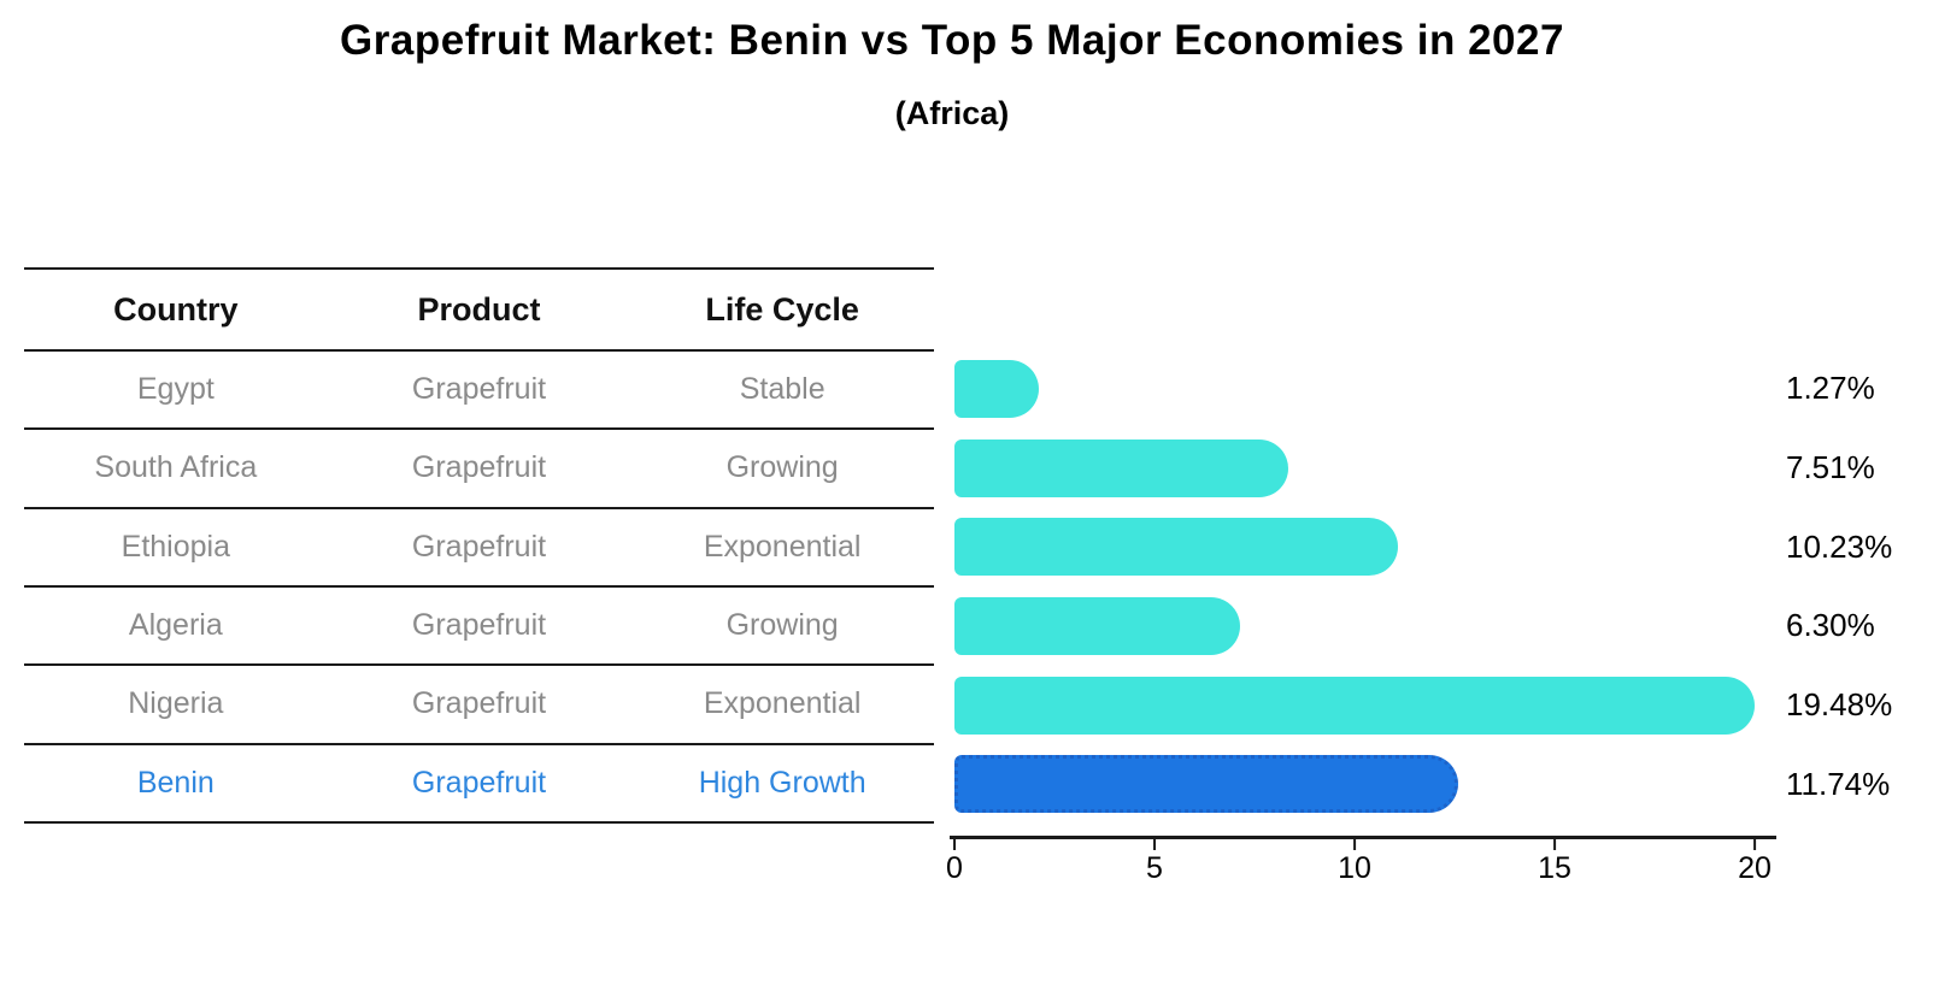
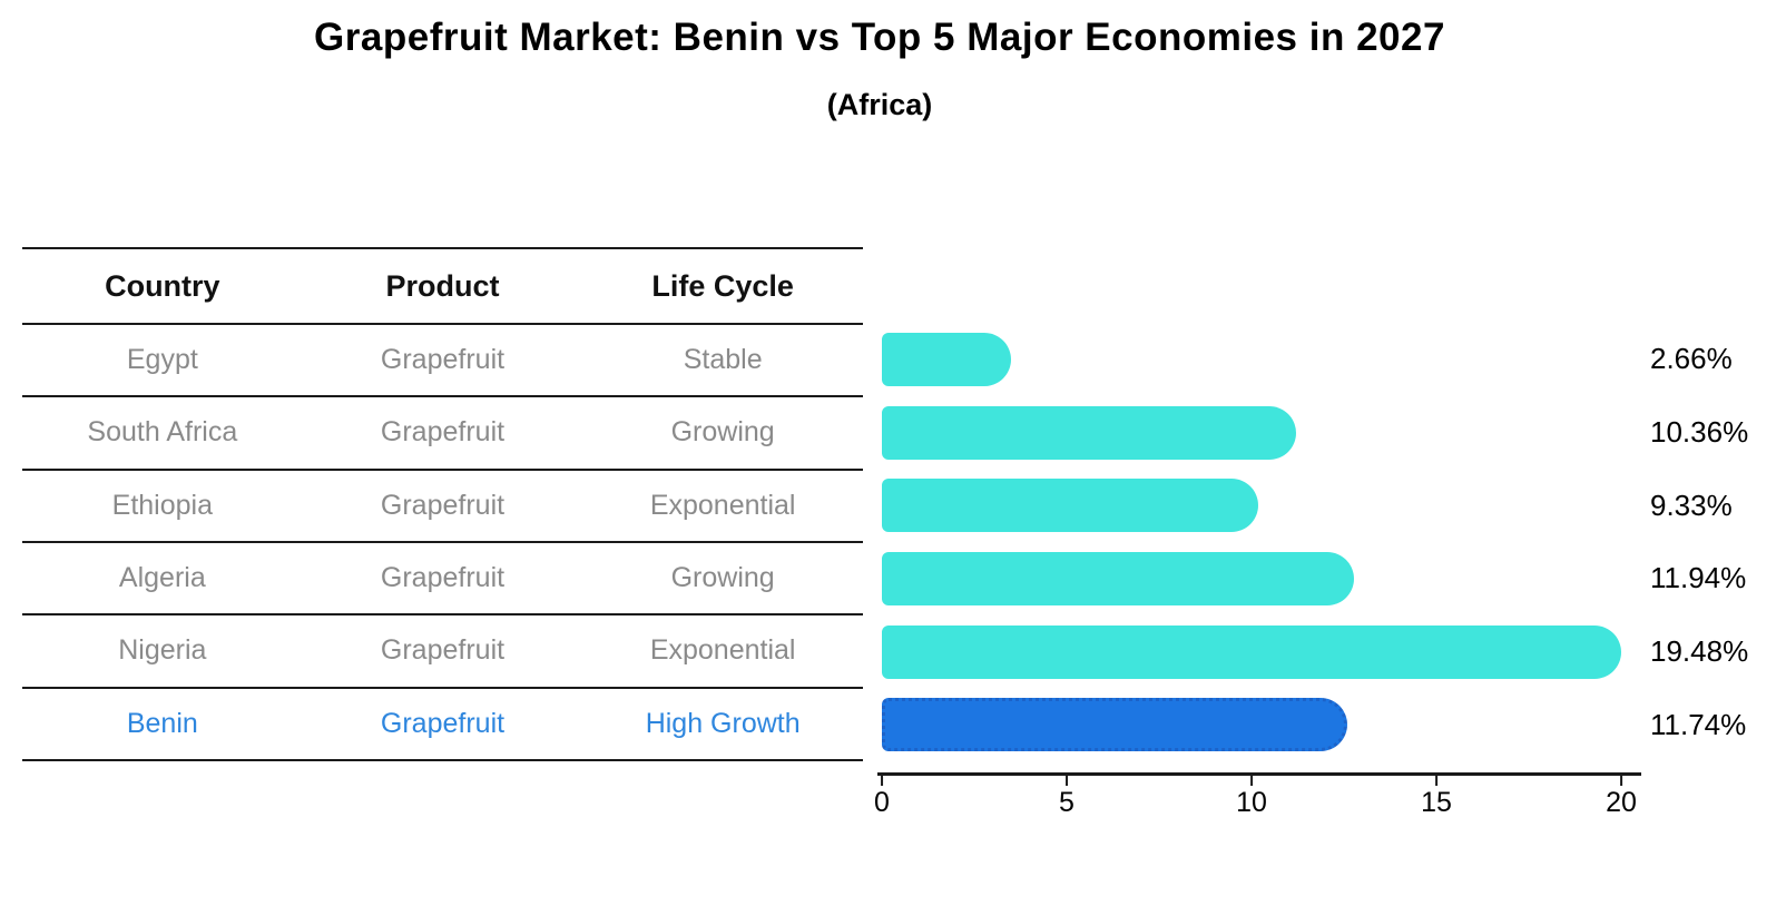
Egypt: 1.27% -> 2.66%
South Africa: 7.51% -> 10.36%
Ethiopia: 10.23% -> 9.33%
Algeria: 6.30% -> 11.94%
